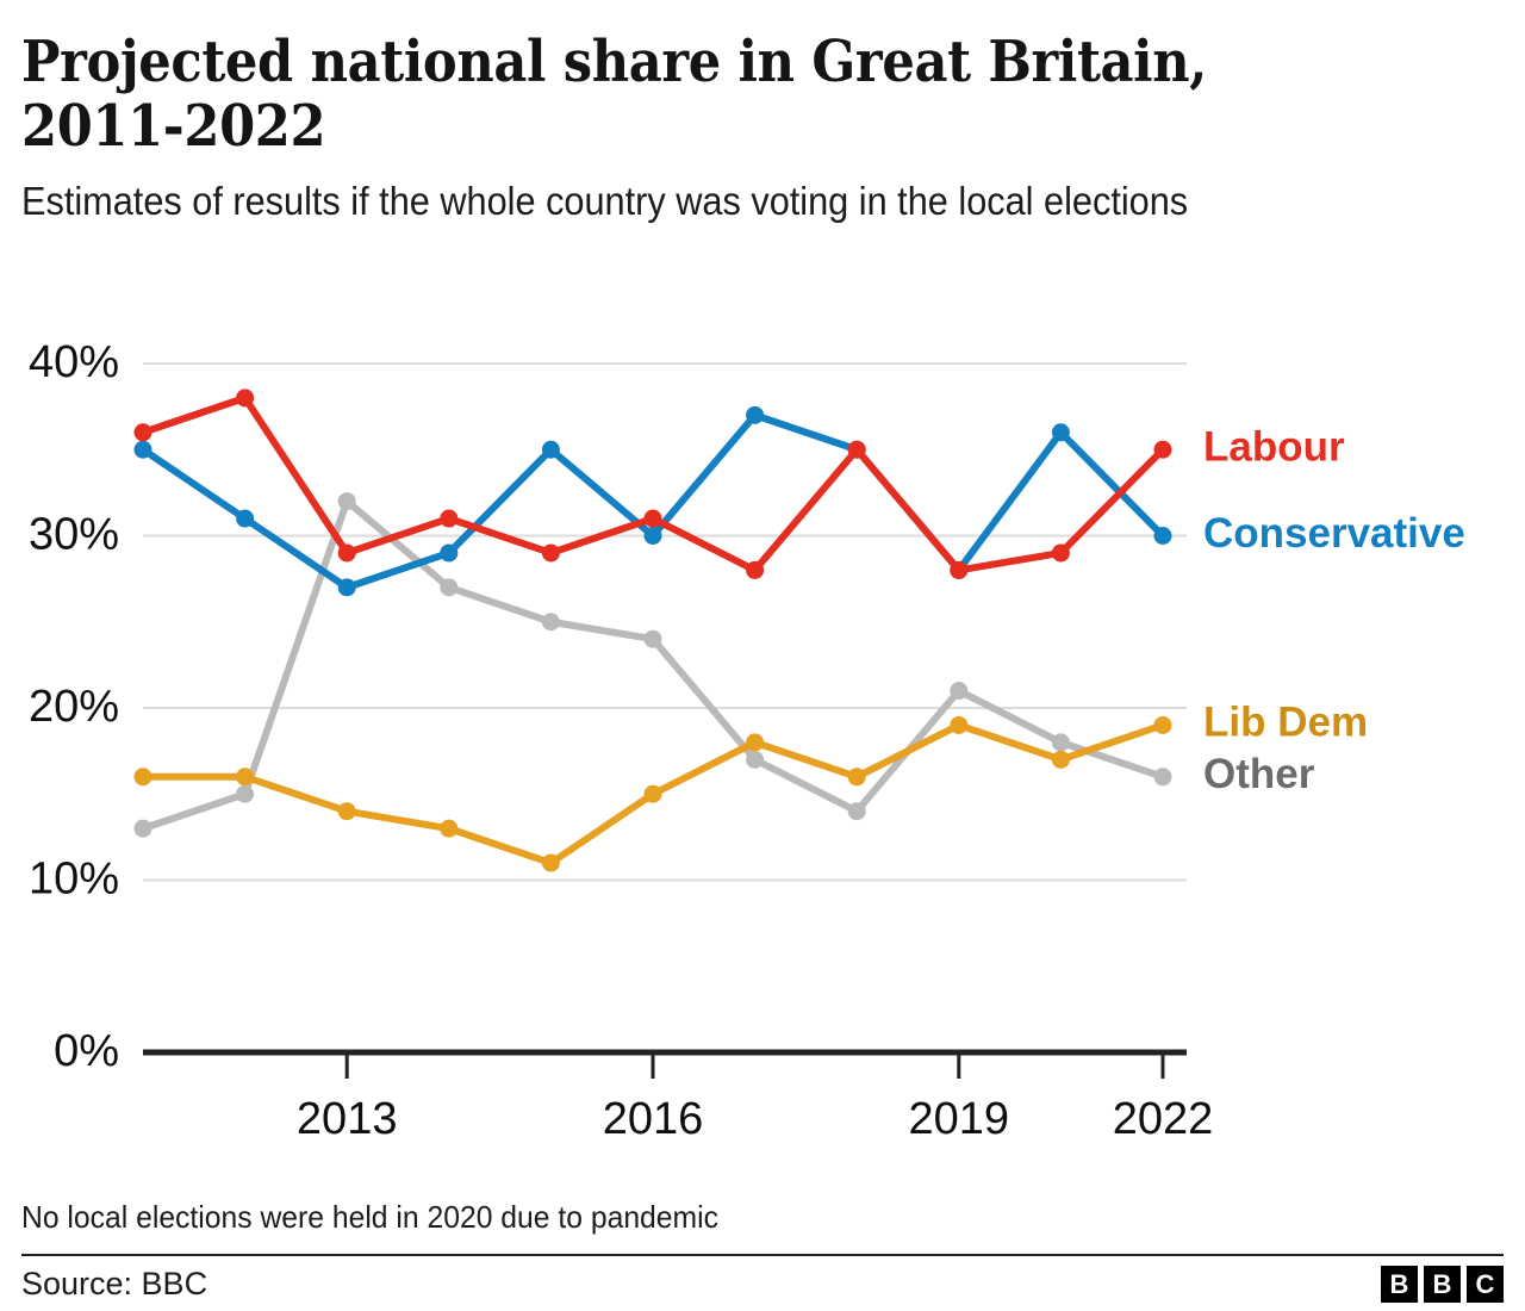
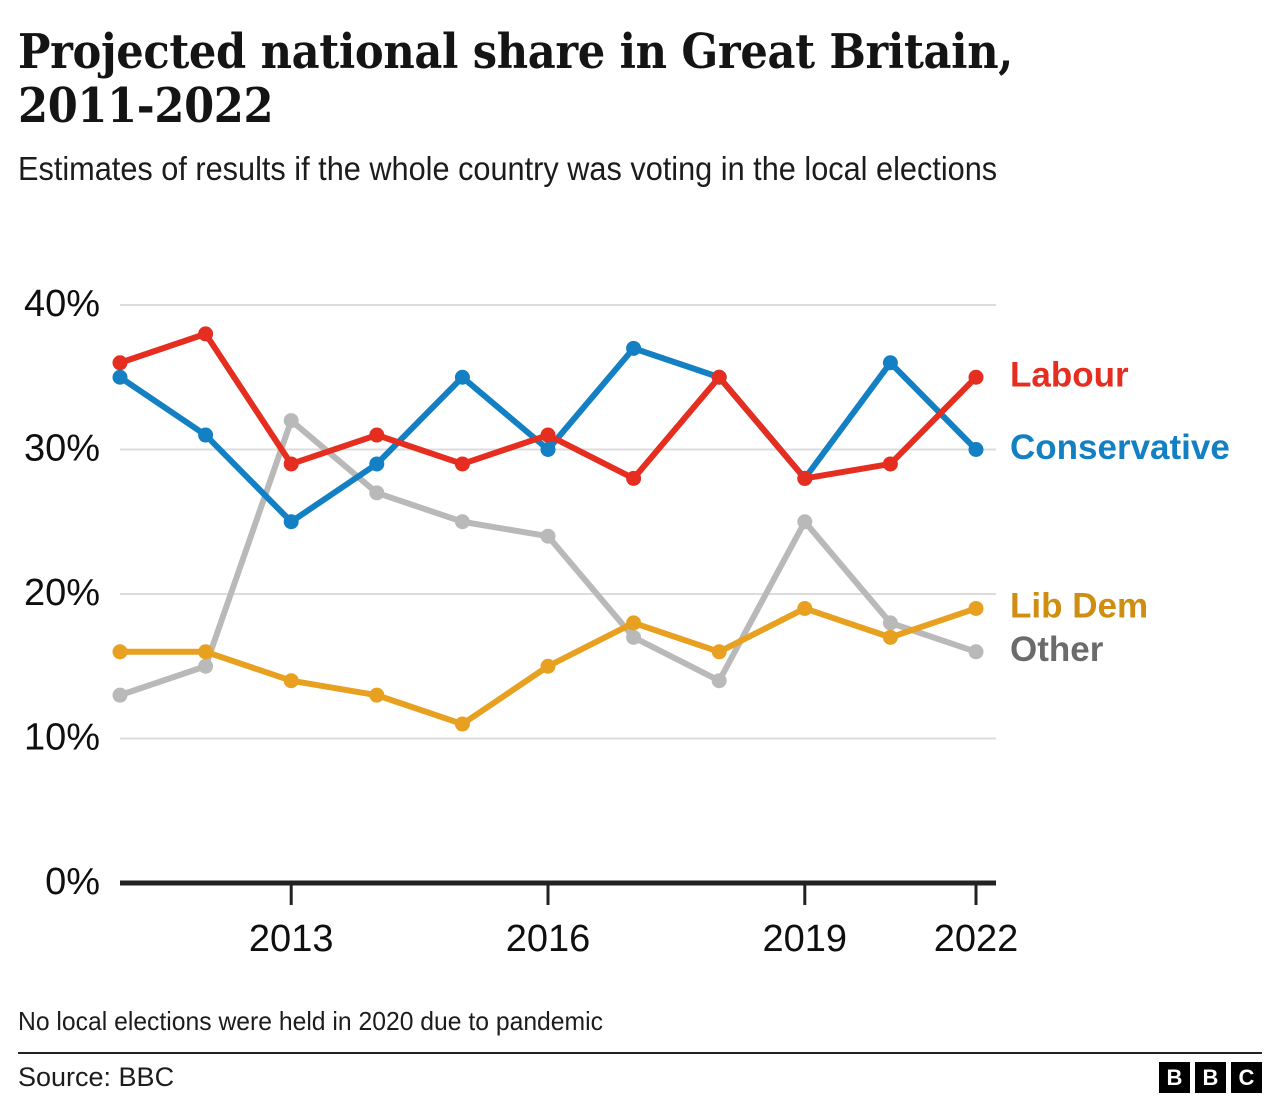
Conservative/2013: 27% -> 25%
Other/2019: 21% -> 25%
